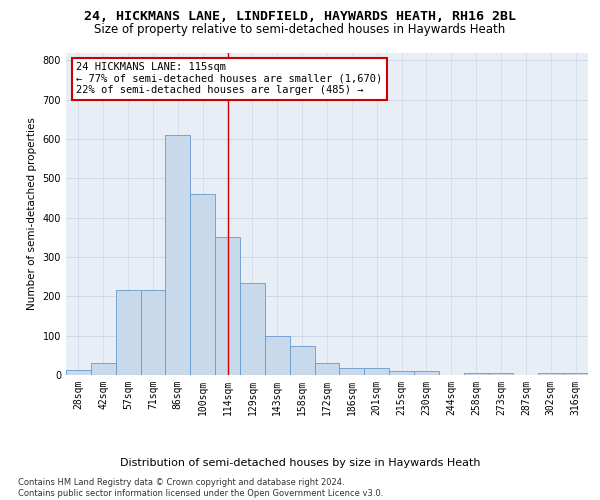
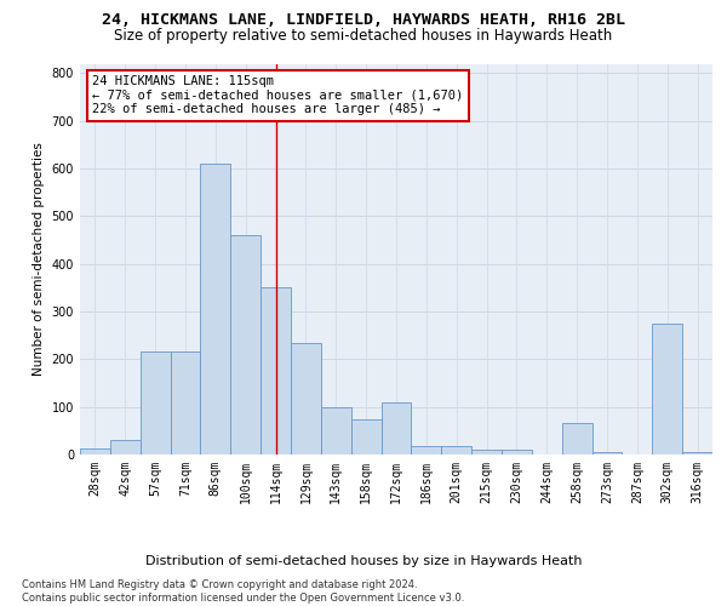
172sqm: 30 -> 110
258sqm: 5 -> 65
302sqm: 5 -> 275
